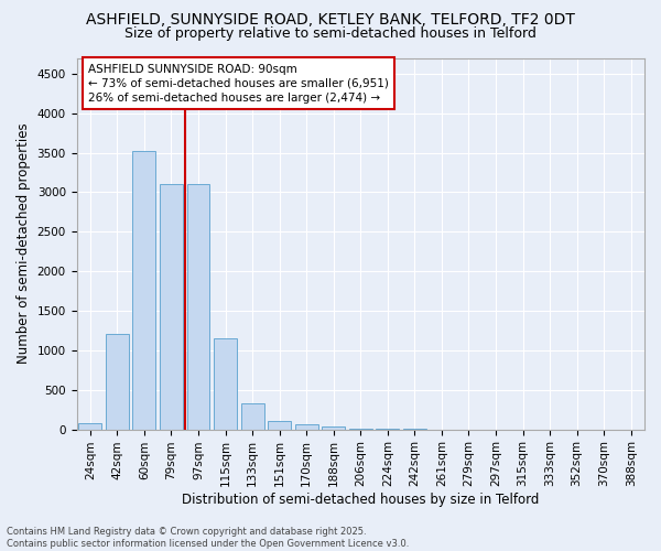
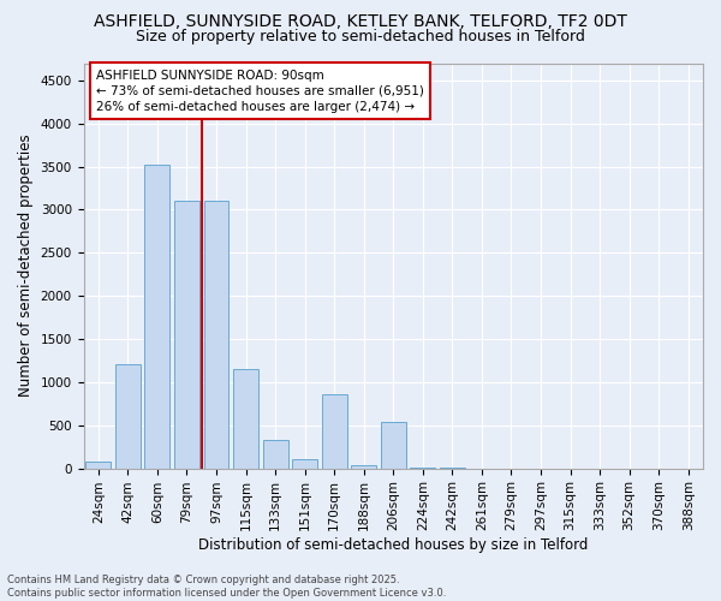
170sqm: 60 -> 860
206sqm: 10 -> 540
